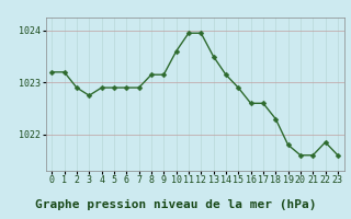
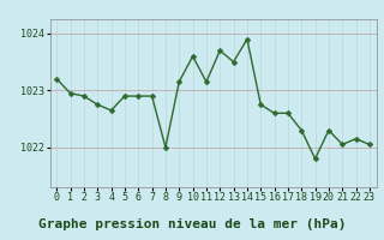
1: 1023.20 -> 1022.95
4: 1022.90 -> 1022.65
8: 1023.15 -> 1022.00
11: 1023.95 -> 1023.15
12: 1023.95 -> 1023.70
14: 1023.15 -> 1023.90
15: 1022.90 -> 1022.75
20: 1021.60 -> 1022.30
21: 1021.60 -> 1022.05
22: 1021.85 -> 1022.15
23: 1021.60 -> 1022.05
